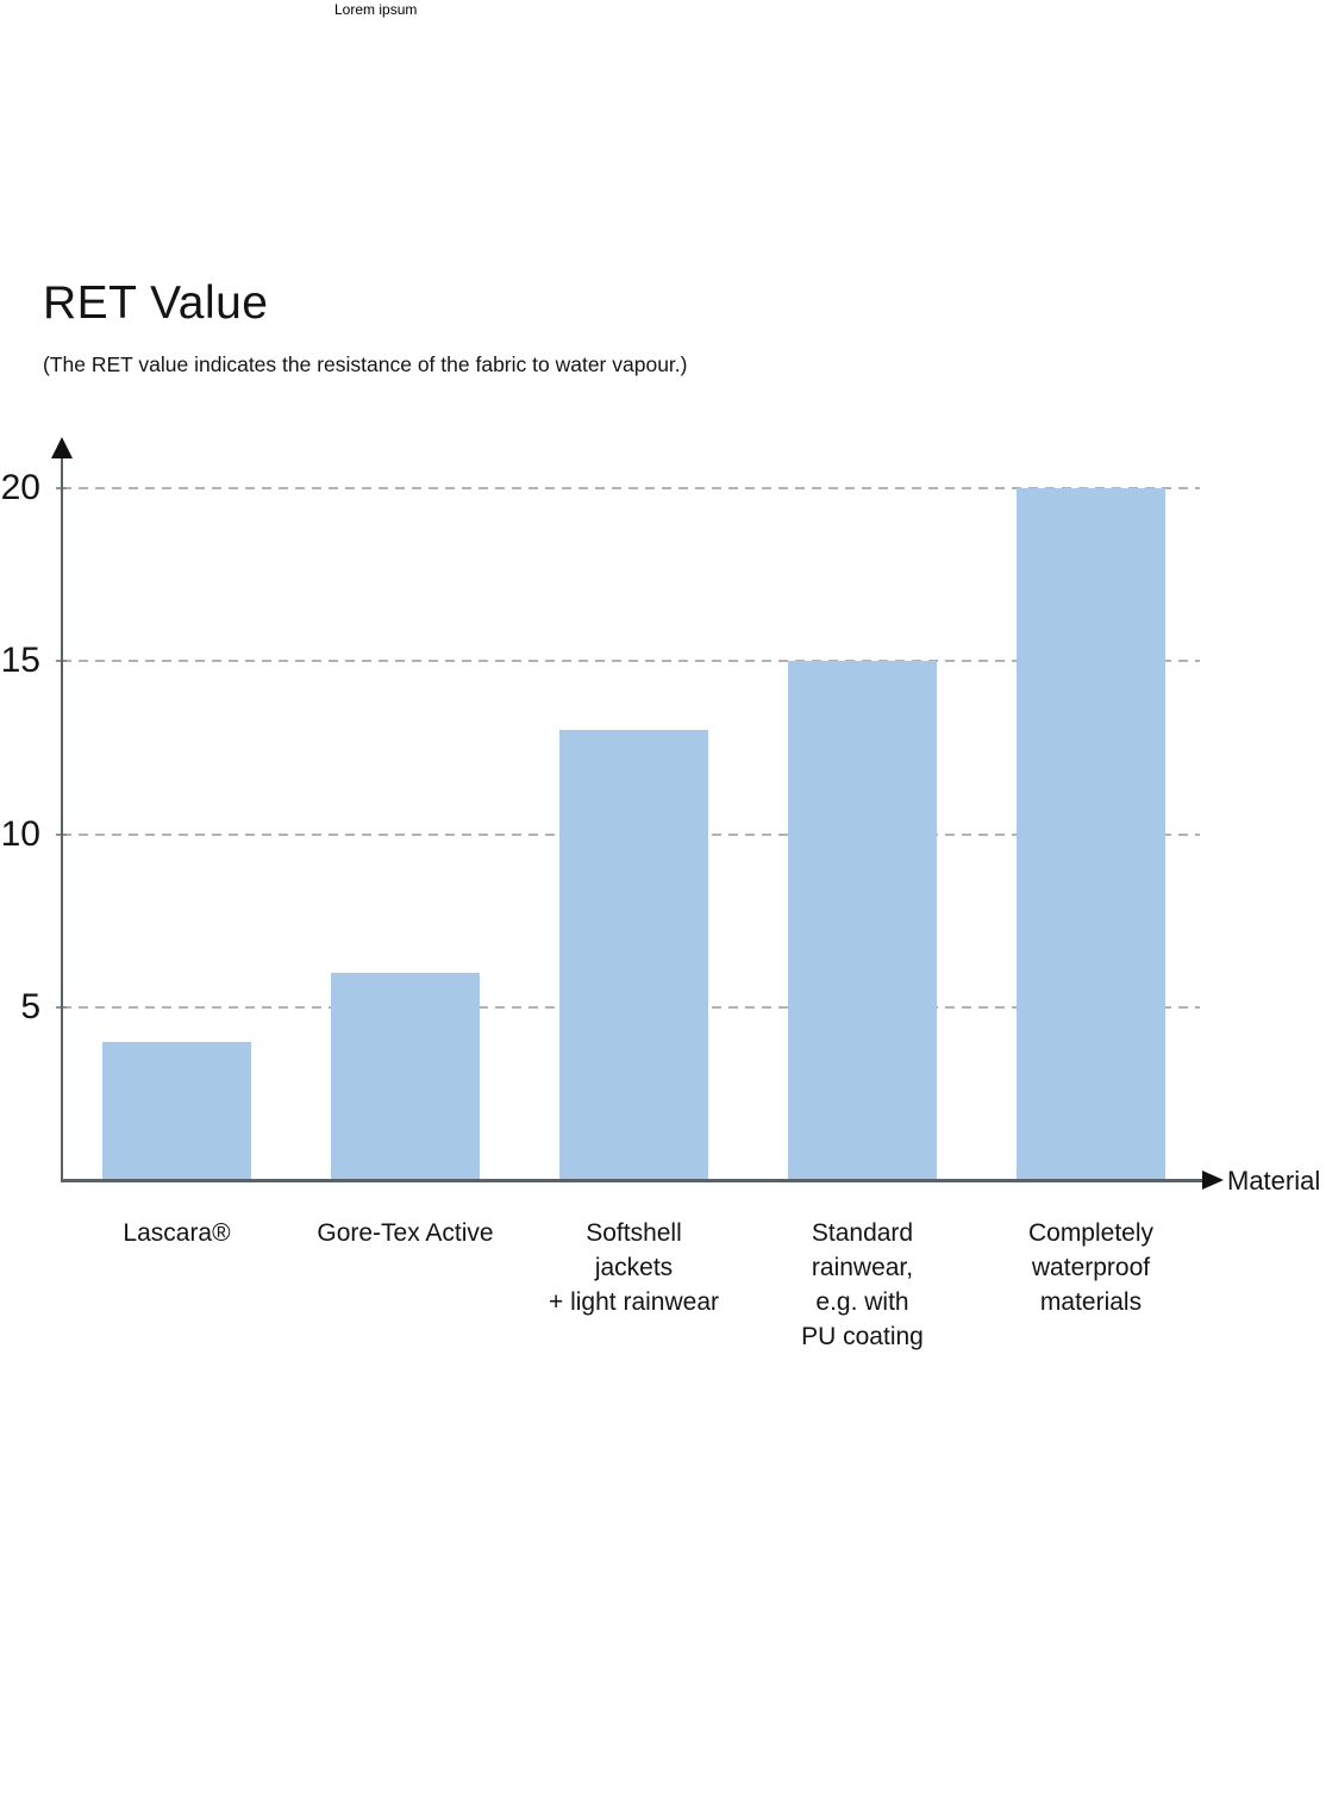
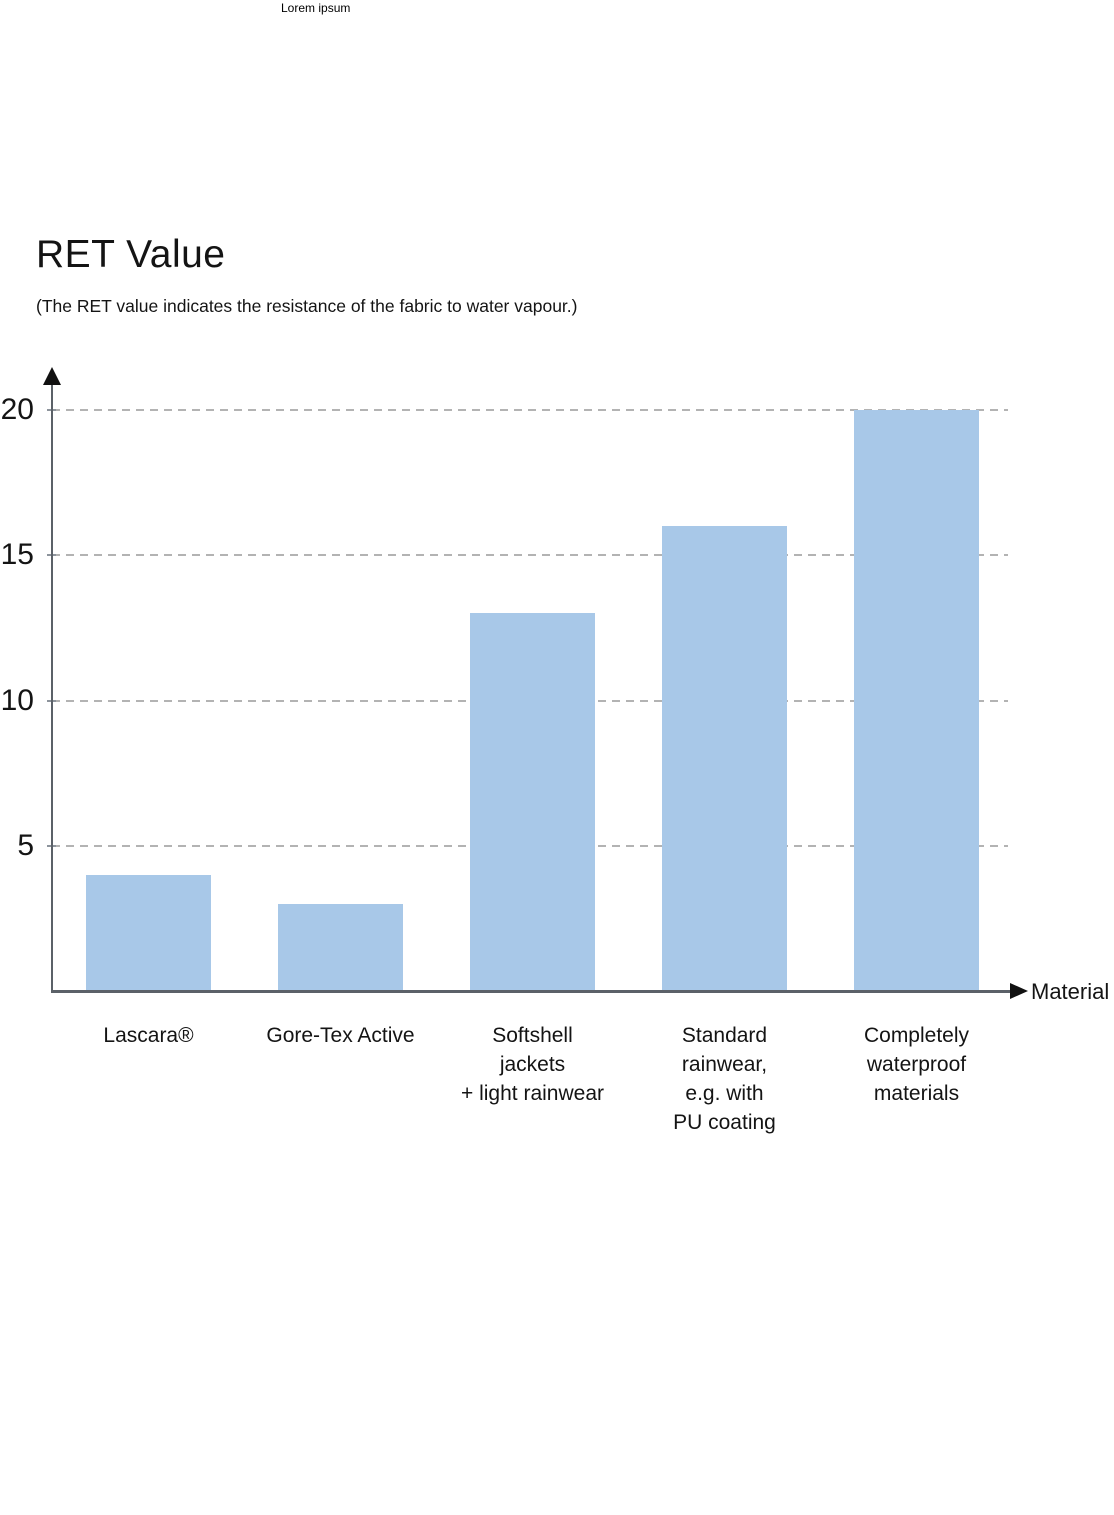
Gore-Tex Active: 6 -> 3
Standard rainwear, e.g. with PU coating: 15 -> 16
